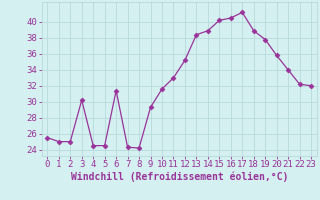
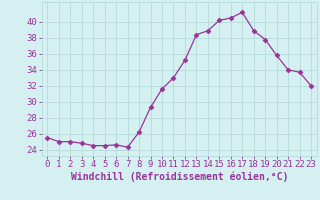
3: 30.2 -> 24.8
6: 31.4 -> 24.6
8: 24.2 -> 26.2
22: 32.2 -> 33.7
